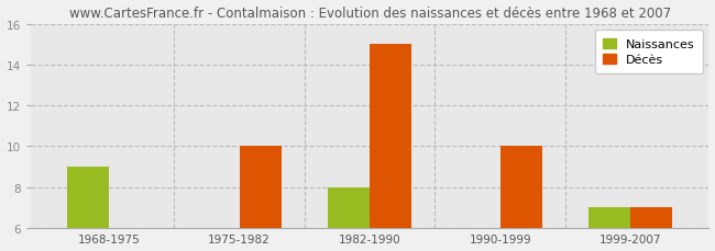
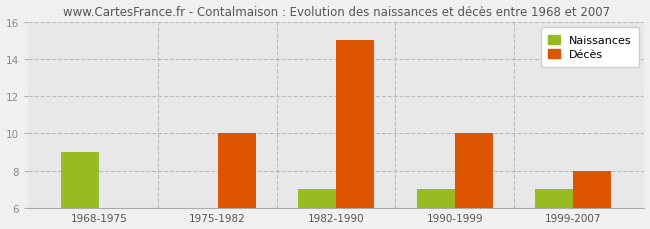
Naissances/1982-1990: 8 -> 7
Naissances/1990-1999: 6 -> 7
Décès/1999-2007: 7 -> 8
